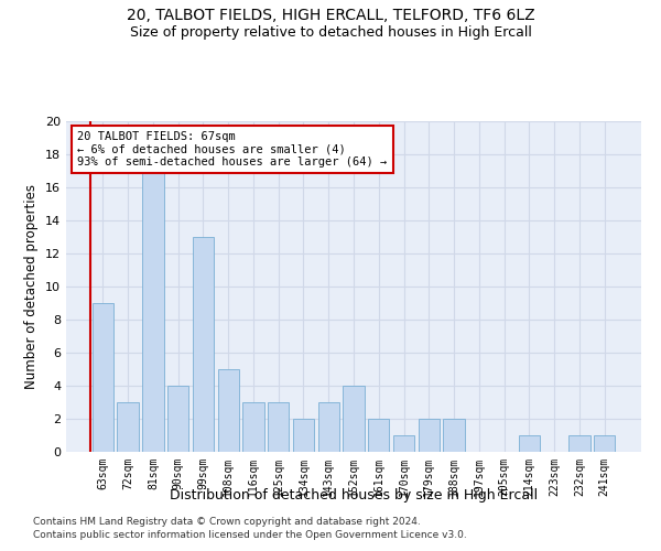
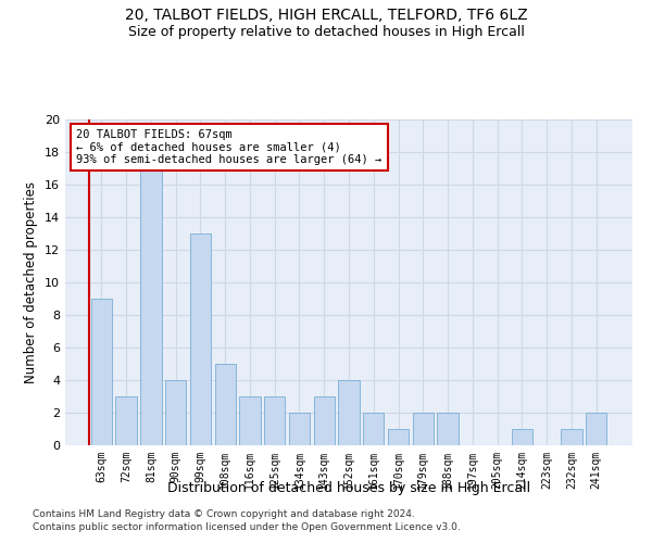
241sqm: 1 -> 2
